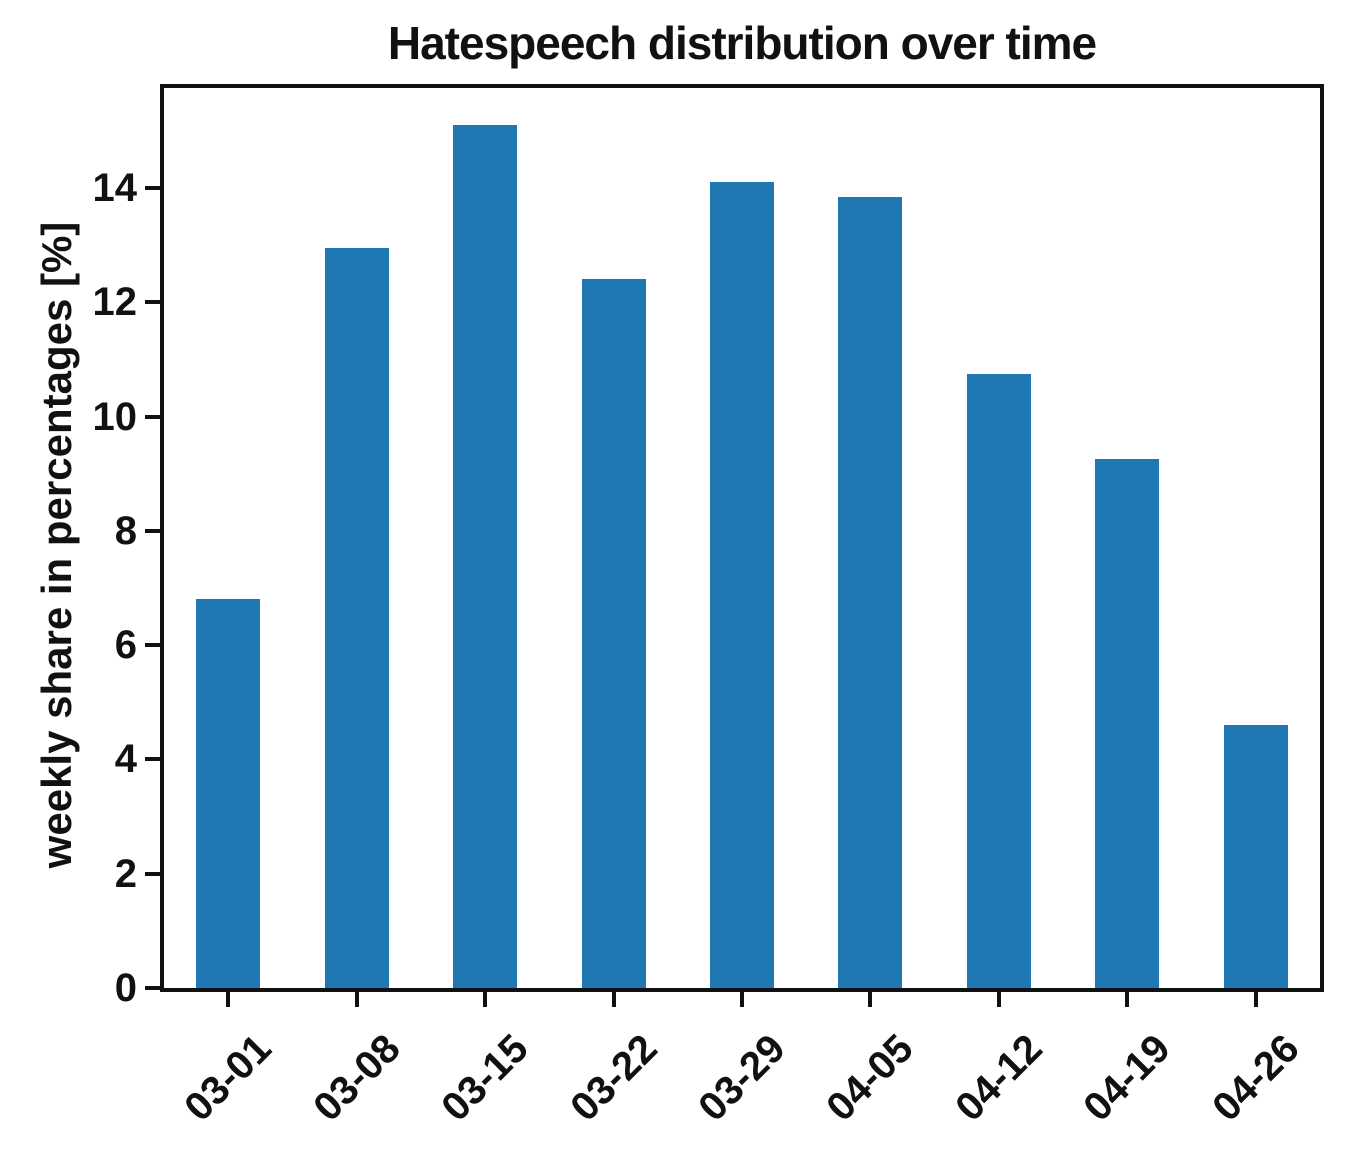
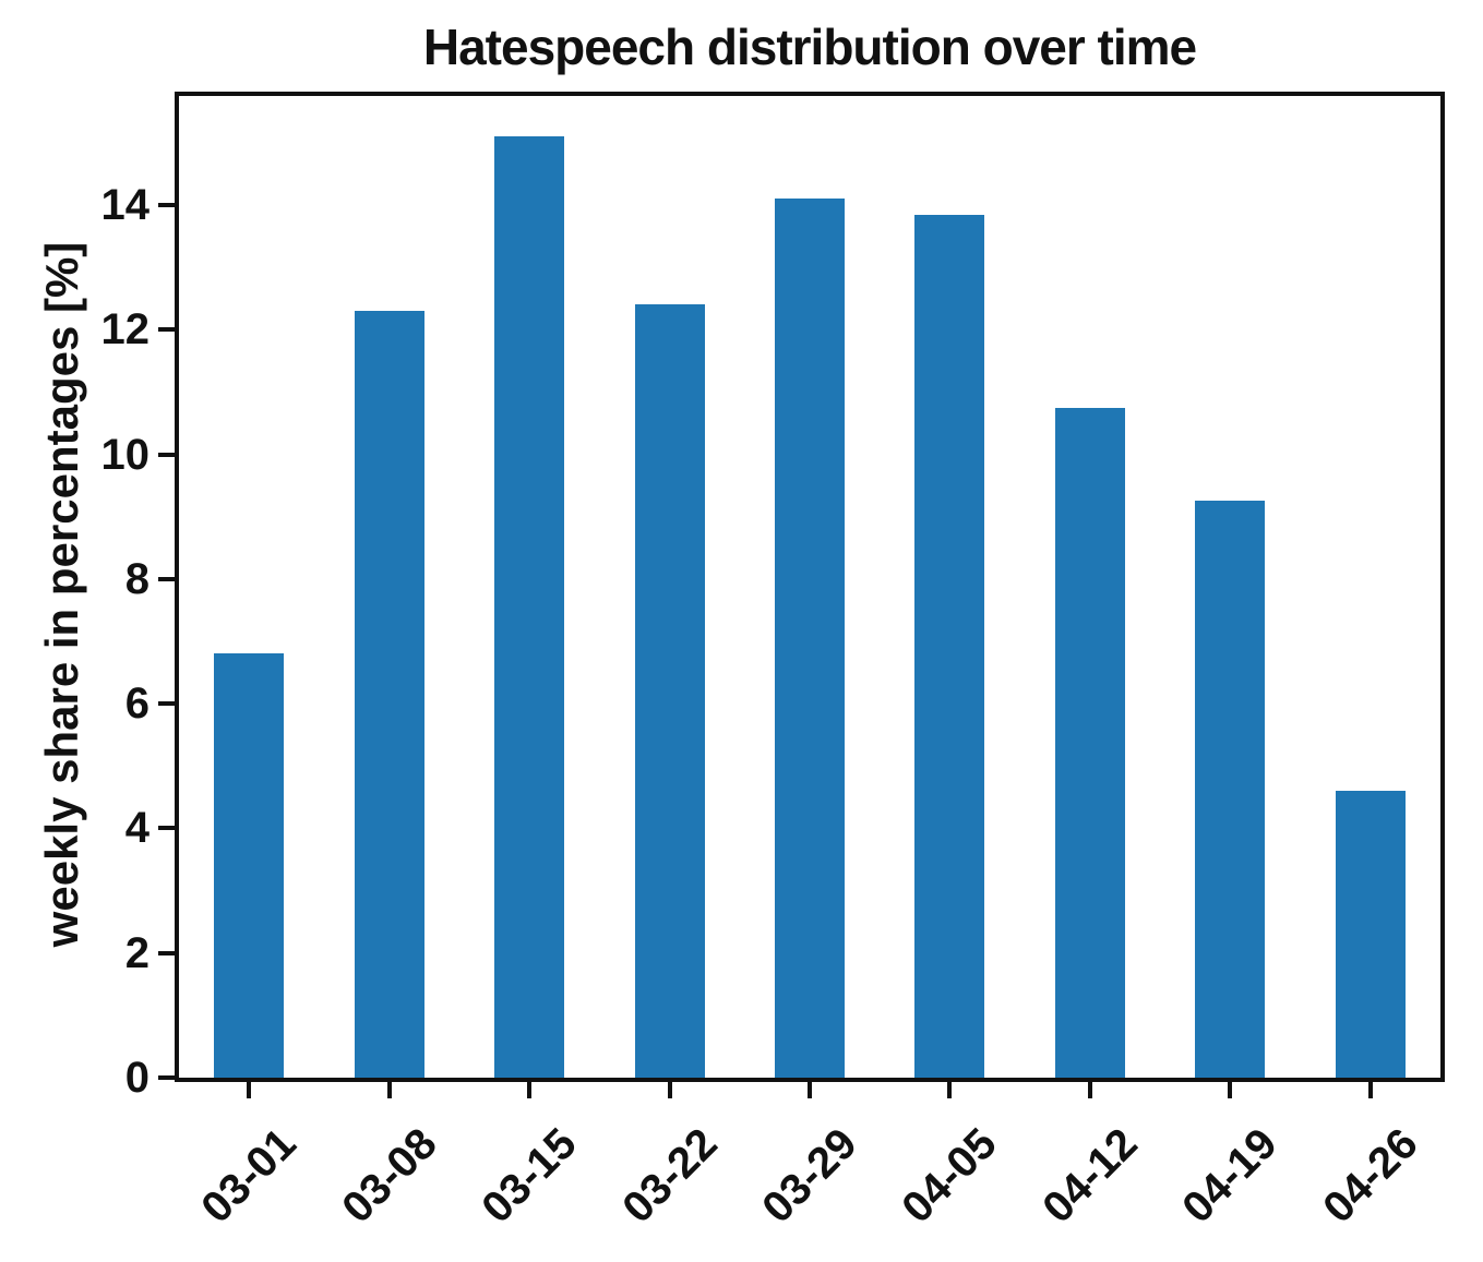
03-08: 12.9 -> 12.3
